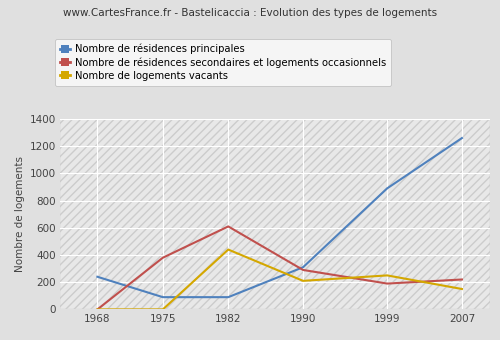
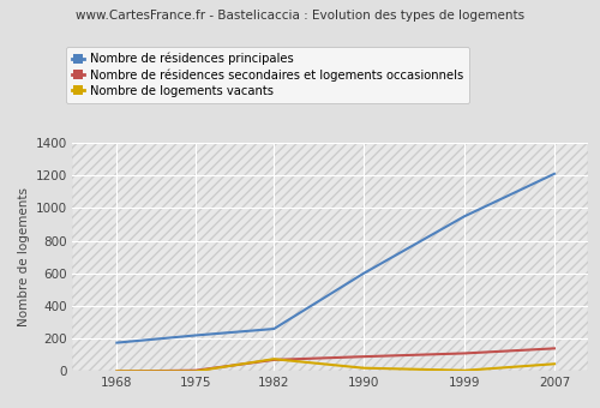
Nombre de résidences principales/1968: 240 -> 180
Nombre de résidences principales/1975: 90 -> 220
Nombre de résidences secondaires et logements occasionnels/1975: 380 -> 0
Nombre de résidences principales/1982: 90 -> 260
Nombre de résidences secondaires et logements occasionnels/1982: 610 -> 70
Nombre de logements vacants/1982: 440 -> 80
Nombre de résidences principales/1990: 310 -> 600
Nombre de résidences secondaires et logements occasionnels/1990: 290 -> 90
Nombre de logements vacants/1990: 210 -> 20
Nombre de résidences principales/1999: 890 -> 950
Nombre de résidences secondaires et logements occasionnels/1999: 190 -> 110
Nombre de logements vacants/1999: 250 -> 0
Nombre de résidences principales/2007: 1260 -> 1210
Nombre de résidences secondaires et logements occasionnels/2007: 220 -> 140
Nombre de logements vacants/2007: 150 -> 40
